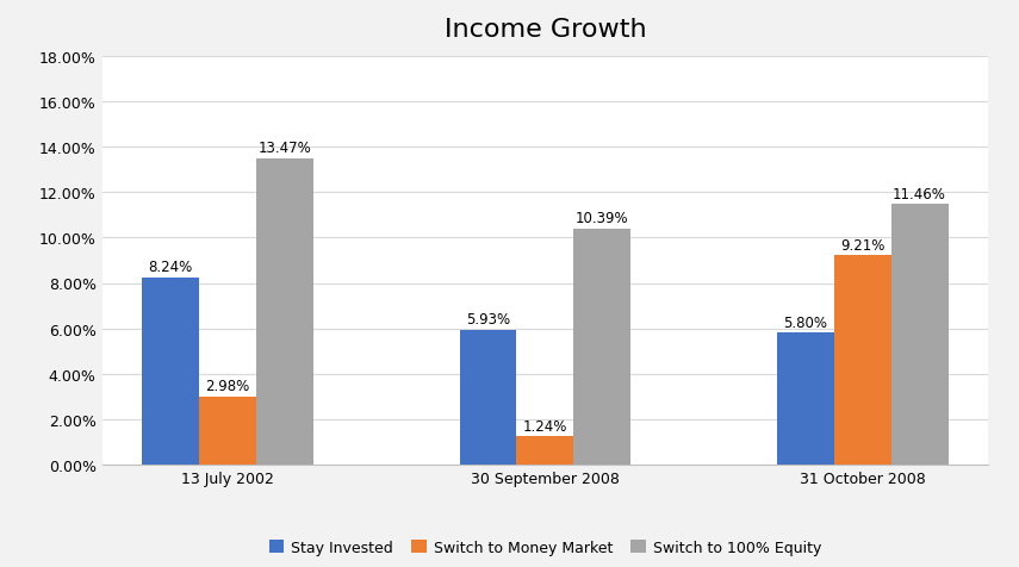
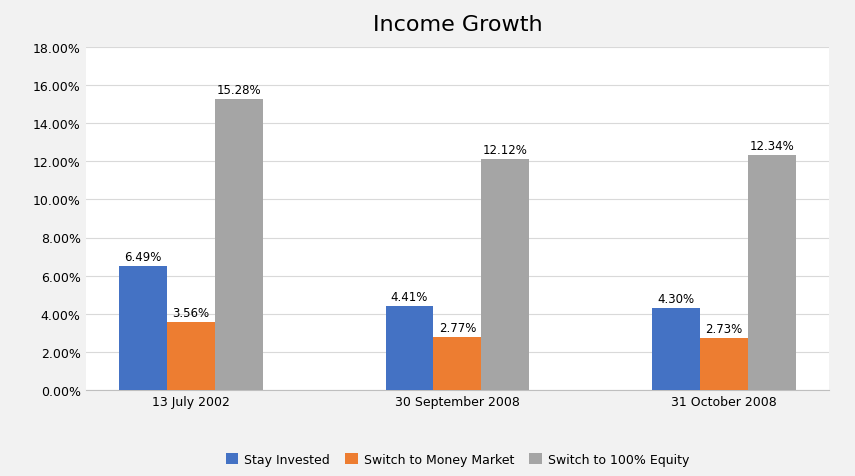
Stay Invested/13 July 2002: 8.24% -> 6.49%
Switch to Money Market/13 July 2002: 2.98% -> 3.56%
Switch to 100% Equity/13 July 2002: 13.47% -> 15.28%
Stay Invested/30 September 2008: 5.93% -> 4.41%
Switch to Money Market/30 September 2008: 1.24% -> 2.77%
Switch to 100% Equity/30 September 2008: 10.39% -> 12.12%
Stay Invested/31 October 2008: 5.80% -> 4.30%
Switch to Money Market/31 October 2008: 9.21% -> 2.73%
Switch to 100% Equity/31 October 2008: 11.46% -> 12.34%
